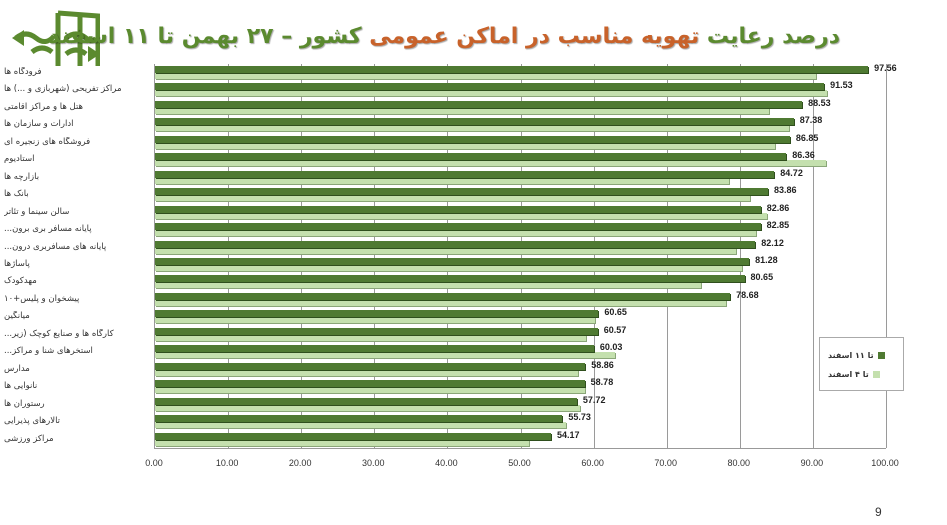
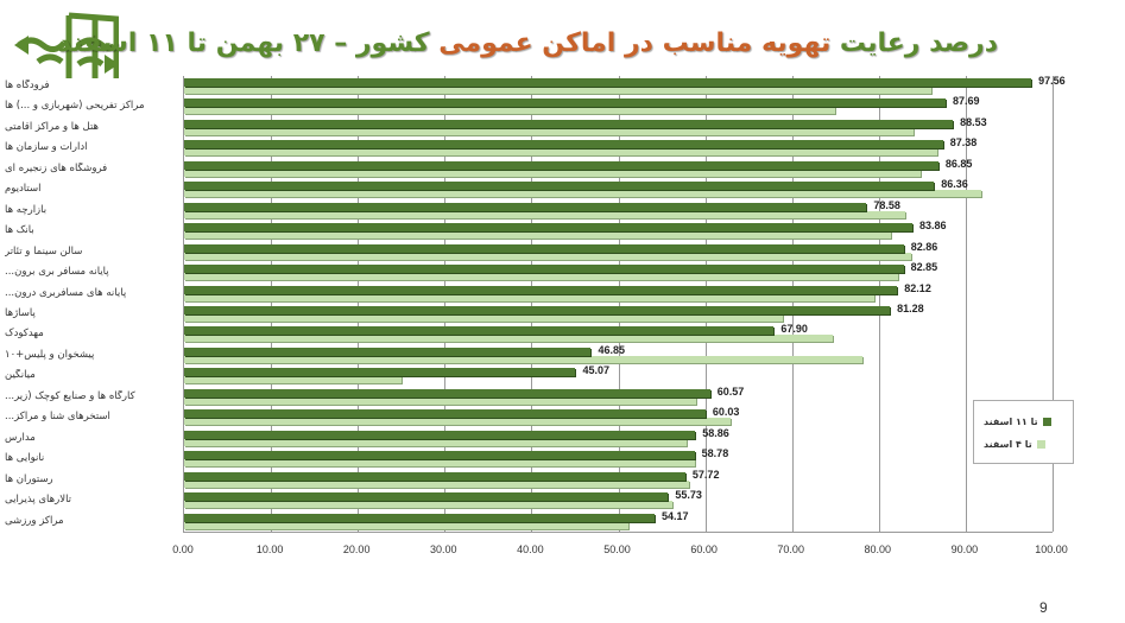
تا ۴ اسفند/فرودگاه ها: 90 -> 86
تا ۱۱ اسفند/مراکز تفریحی (شهربازی و ...) ها: 91.53 -> 87.69
تا ۴ اسفند/مراکز تفریحی (شهربازی و ...) ها: 92 -> 75
تا ۱۱ اسفند/بازارچه ها: 84.72 -> 78.58
تا ۴ اسفند/بازارچه ها: 78 -> 83
تا ۴ اسفند/پاساژها: 80 -> 69
تا ۱۱ اسفند/مهدکودک: 80.65 -> 67.90
تا ۱۱ اسفند/پیشخوان و پلیس+۱۰: 78.68 -> 46.85
تا ۱۱ اسفند/میانگین: 60.65 -> 45.07
تا ۴ اسفند/میانگین: 60 -> 25
